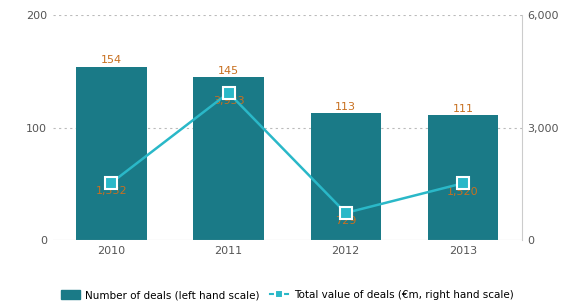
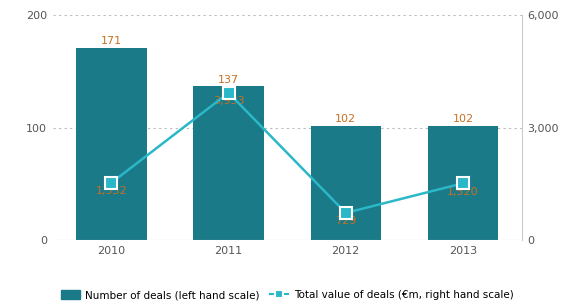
Number of deals (left hand scale)/2010: 154 -> 171
Number of deals (left hand scale)/2011: 145 -> 137
Number of deals (left hand scale)/2012: 113 -> 102
Number of deals (left hand scale)/2013: 111 -> 102
